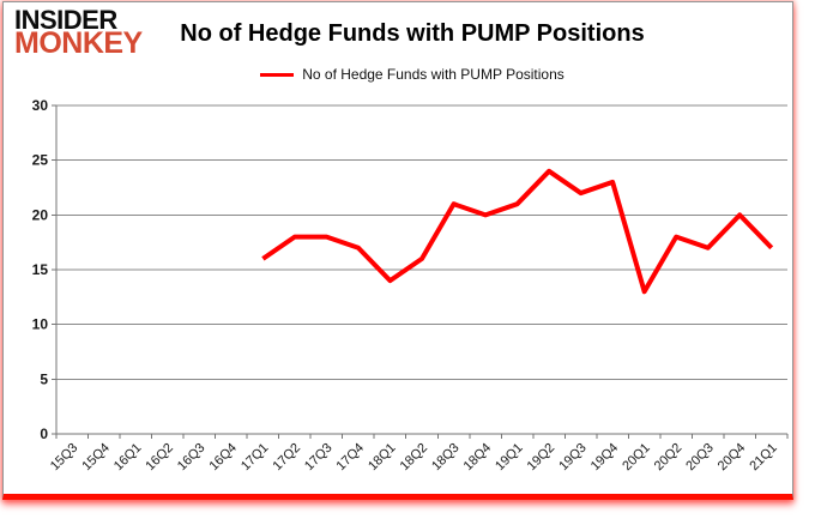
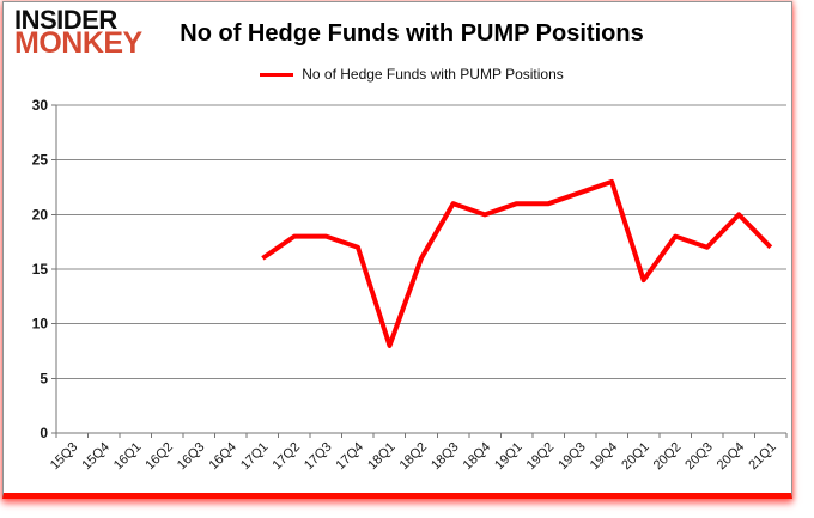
18Q1: 14 -> 8
19Q2: 24 -> 21
20Q1: 13 -> 14
